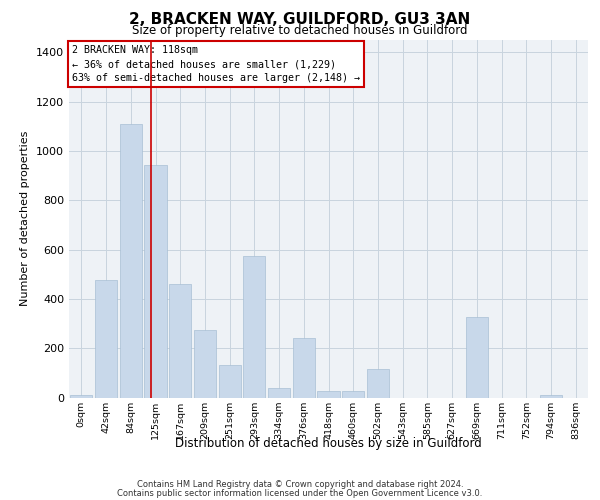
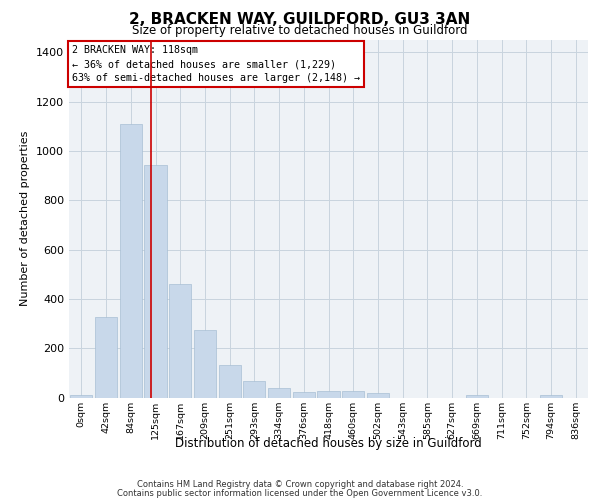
42sqm: 475 -> 325
293sqm: 575 -> 68
376sqm: 240 -> 22
502sqm: 115 -> 18
669sqm: 325 -> 10
